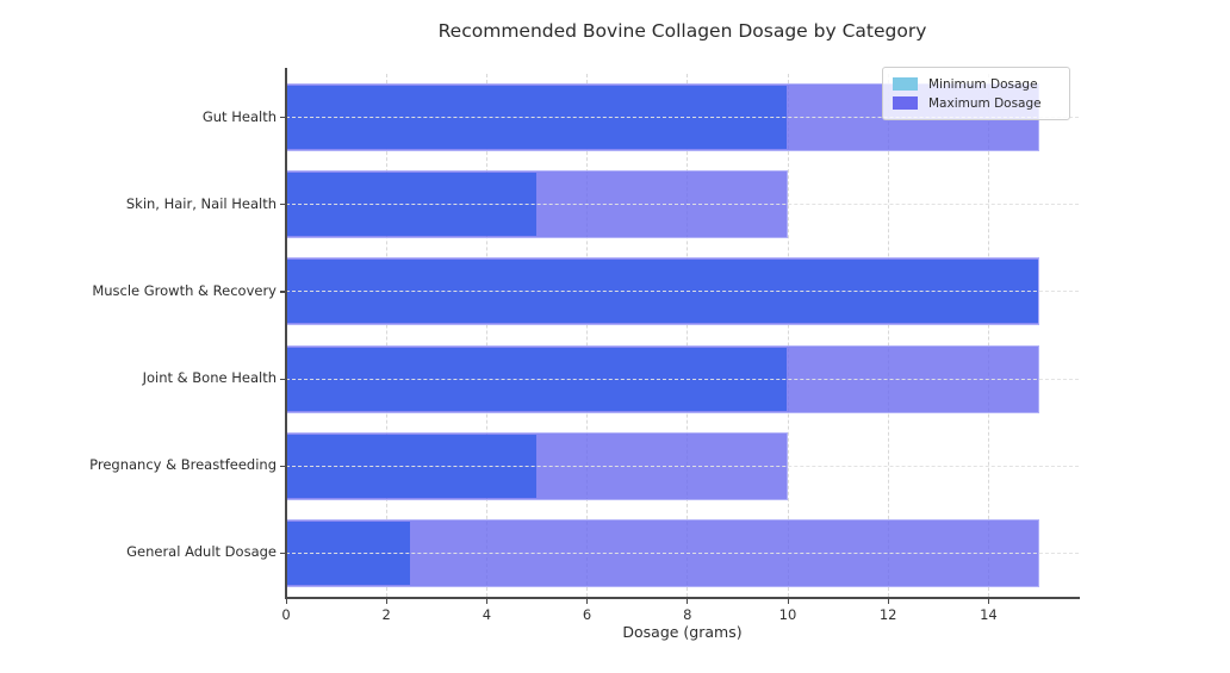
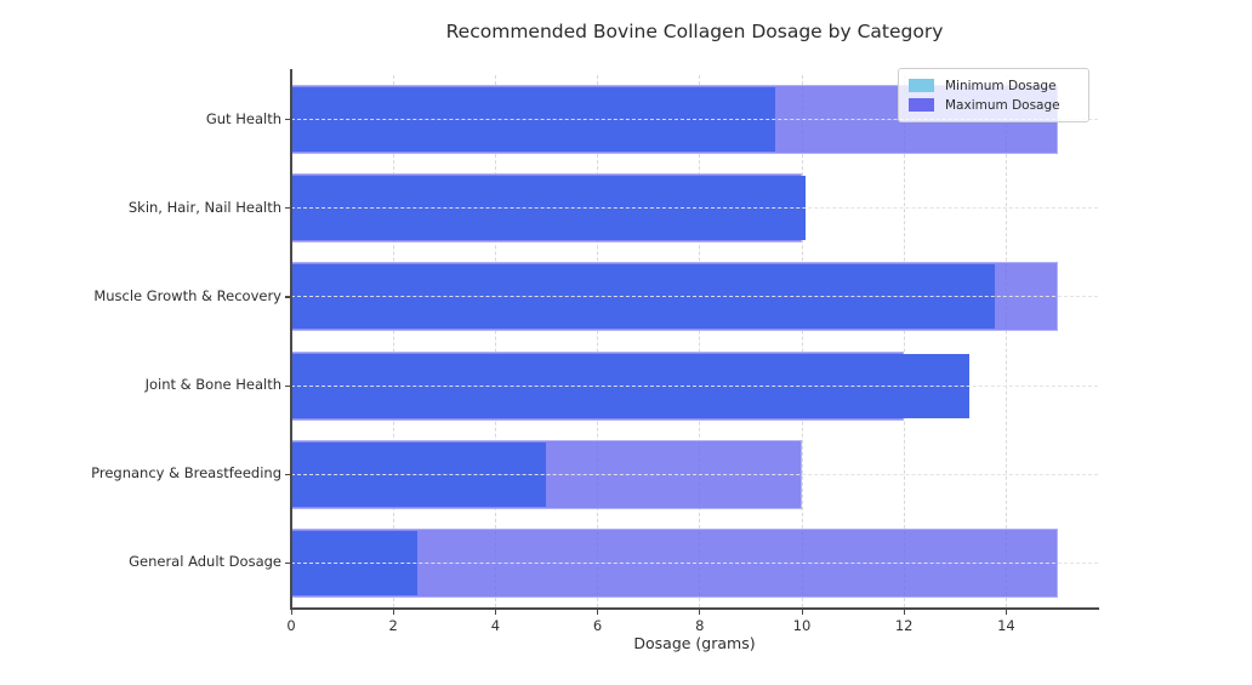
Minimum Dosage/Gut Health: 10.0 -> 9.5
Minimum Dosage/Skin, Hair, Nail Health: 5.0 -> 10.1
Minimum Dosage/Muscle Growth & Recovery: 15.0 -> 13.8
Minimum Dosage/Joint & Bone Health: 10.0 -> 13.3
Maximum Dosage/Joint & Bone Health: 15 -> 12
